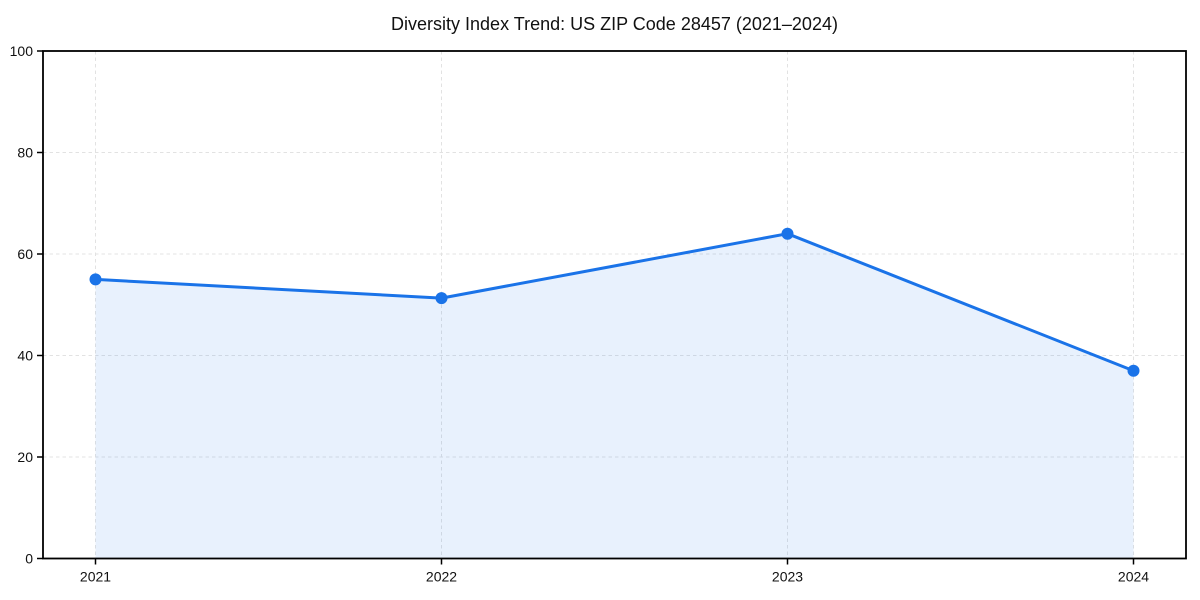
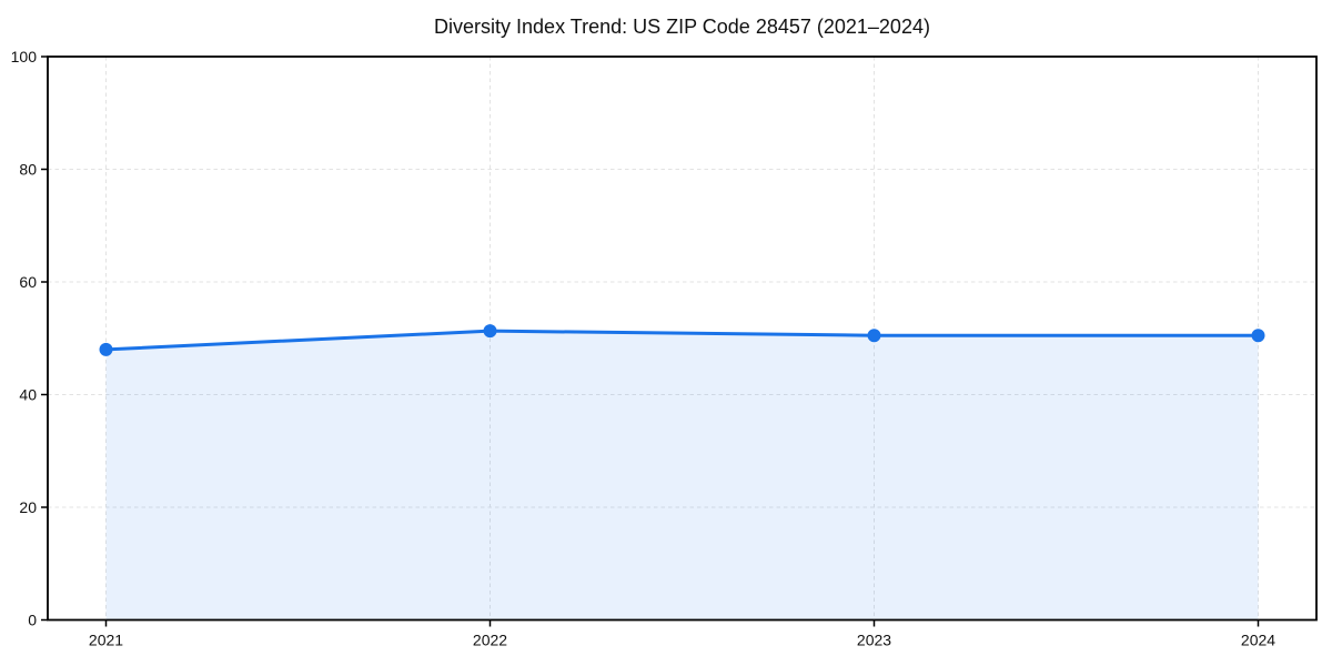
2021: 55 -> 48
2023: 64 -> 50
2024: 37 -> 50
